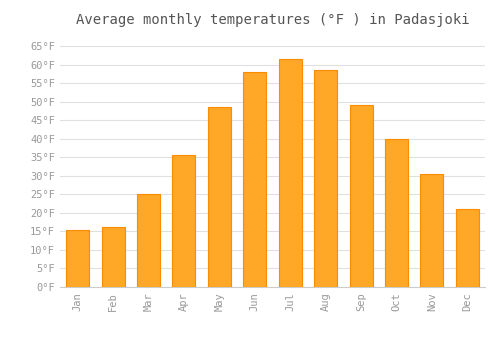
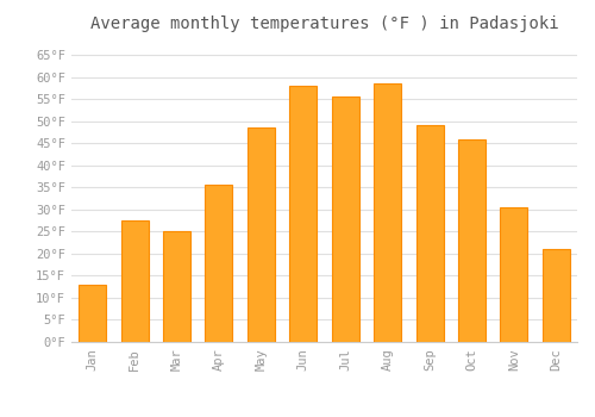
Jan: 15.5°F -> 13.0°F
Feb: 16.2°F -> 27.5°F
Jul: 61.5°F -> 55.5°F
Oct: 40.0°F -> 46.0°F
